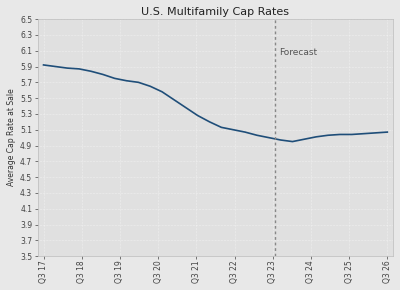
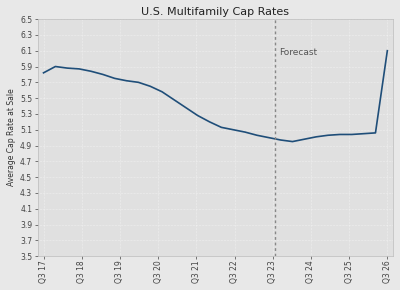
Q3 17: 5.92 -> 5.82
Q3 26: 5.07 -> 6.10
